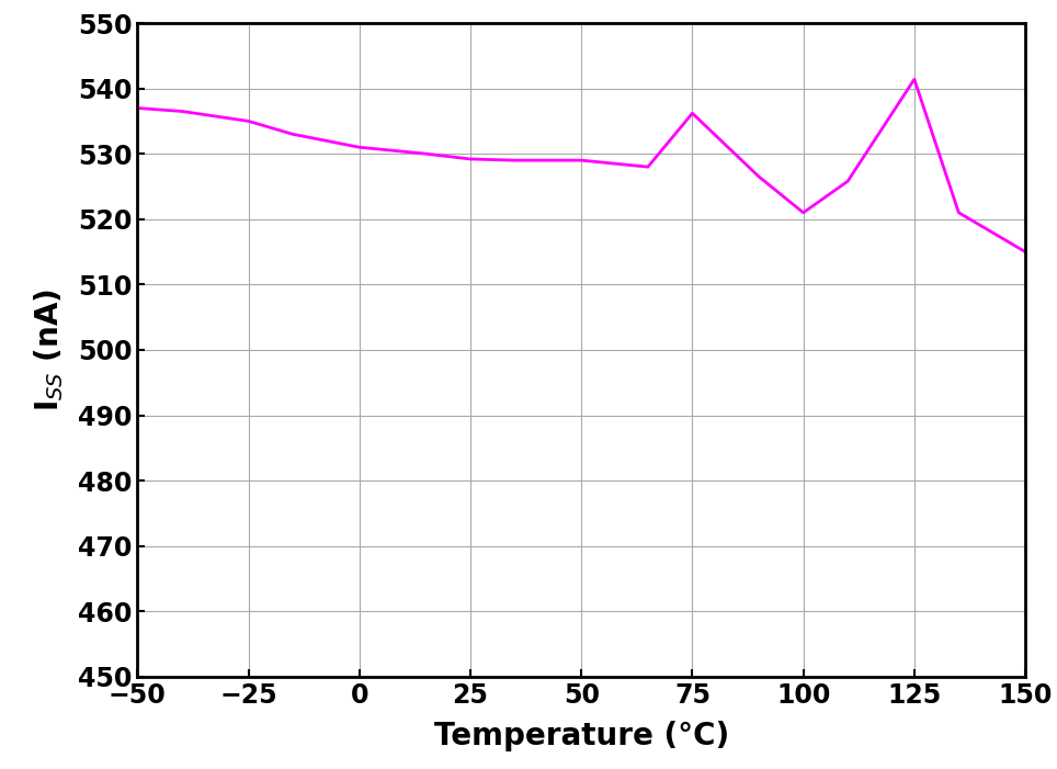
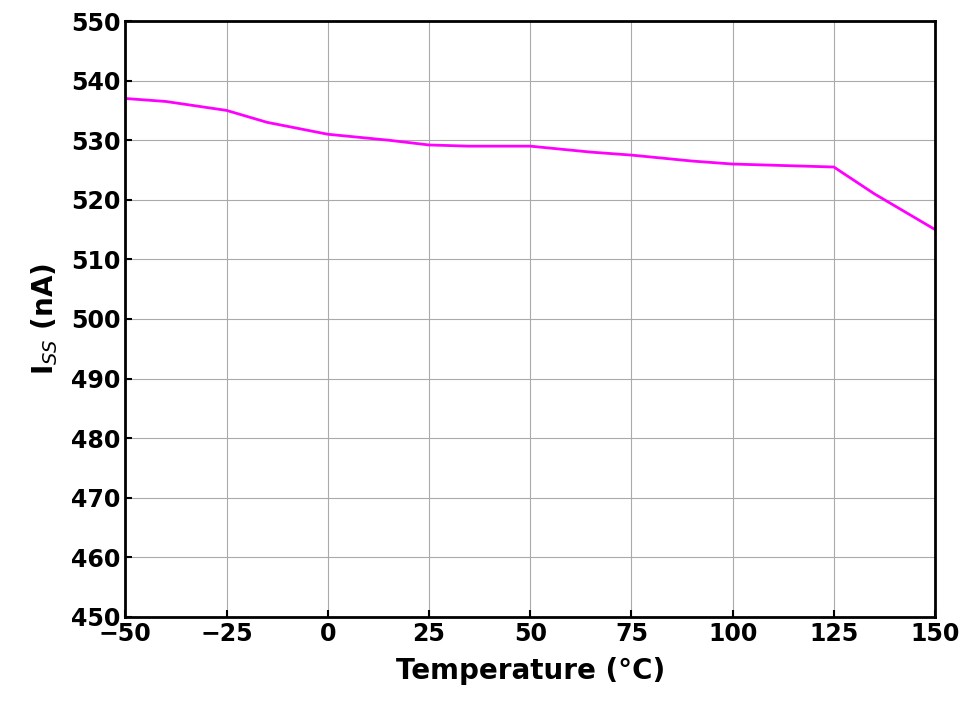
75: 536.2 -> 527.5
100: 521.0 -> 526.0
125: 541.4 -> 525.5
